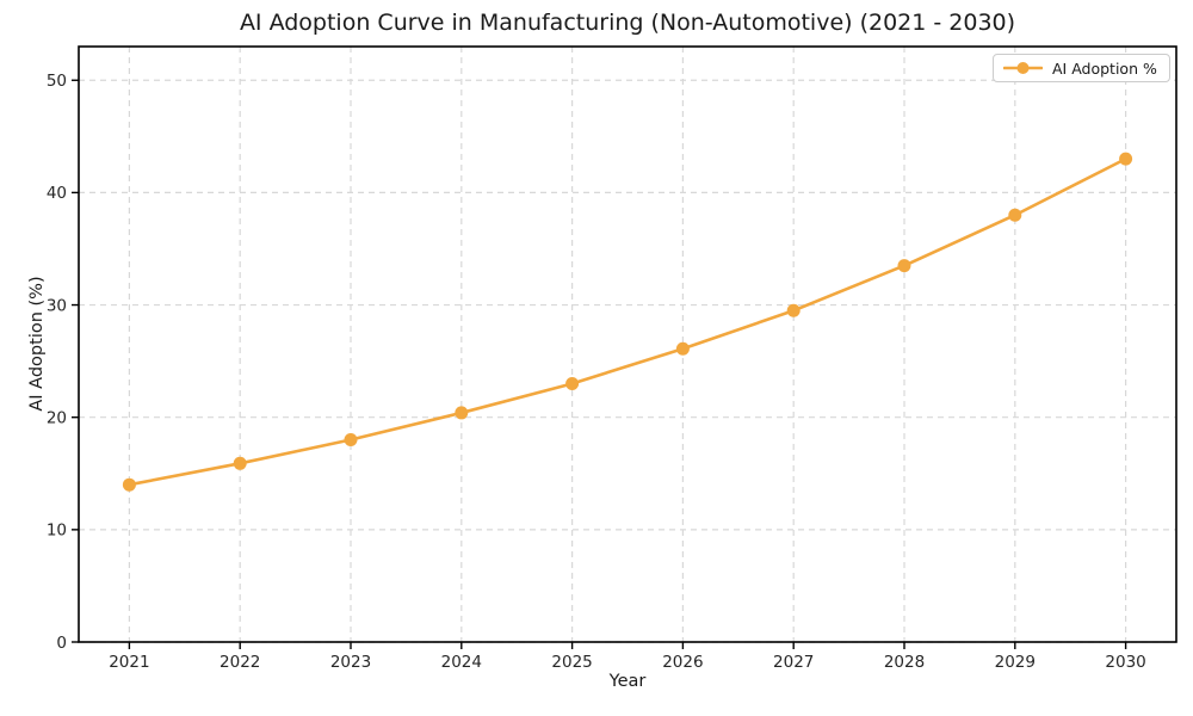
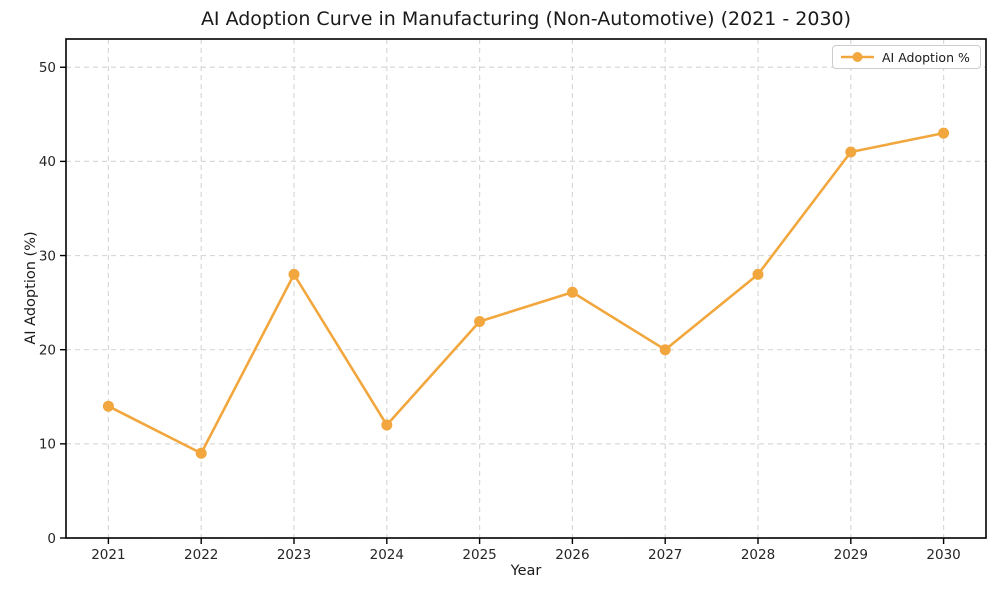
2022: 16 -> 9
2023: 18 -> 28
2024: 20 -> 12
2027: 30 -> 20
2028: 34 -> 28
2029: 38 -> 41
